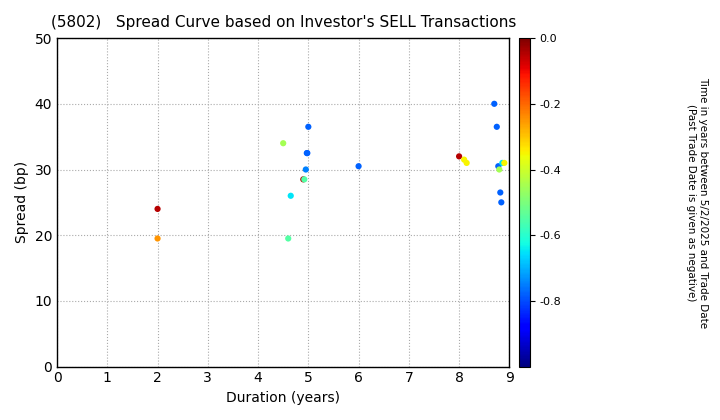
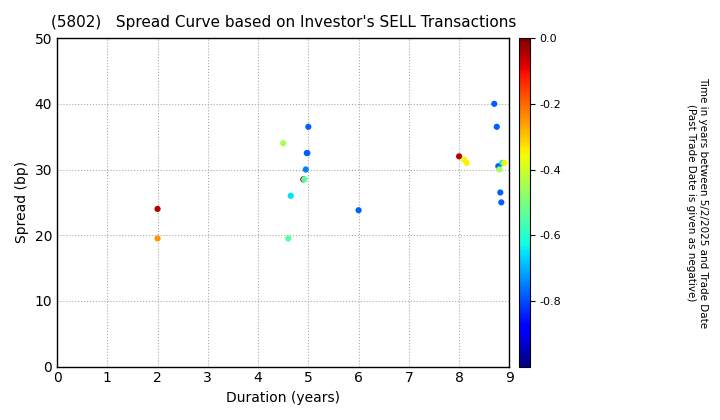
6: 30.5 -> 23.8
